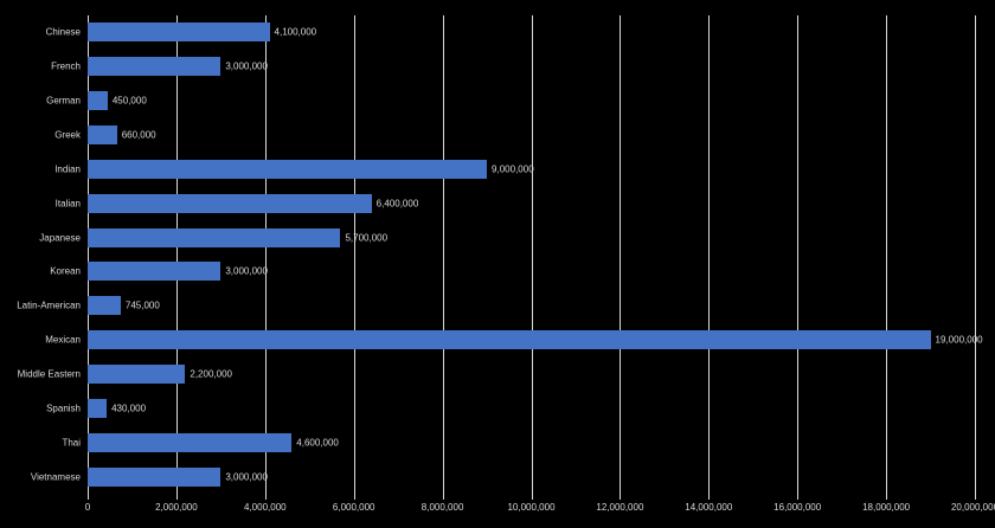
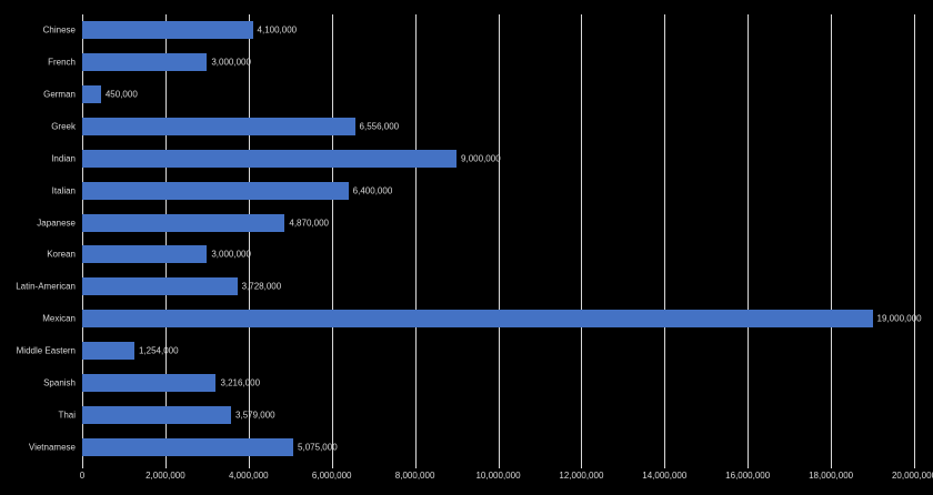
Greek: 660,000 -> 6,556,000
Japanese: 5,700,000 -> 4,870,000
Latin-American: 745,000 -> 3,728,000
Middle Eastern: 2,200,000 -> 1,254,000
Spanish: 430,000 -> 3,216,000
Thai: 4,600,000 -> 3,579,000
Vietnamese: 3,000,000 -> 5,075,000
